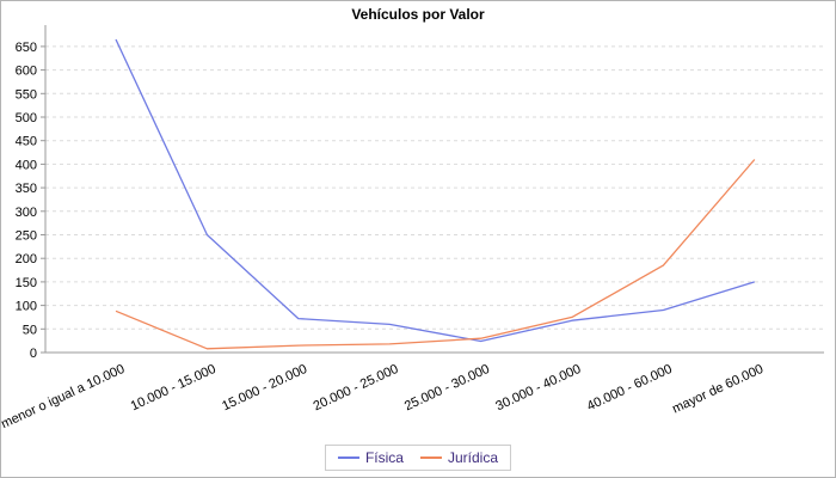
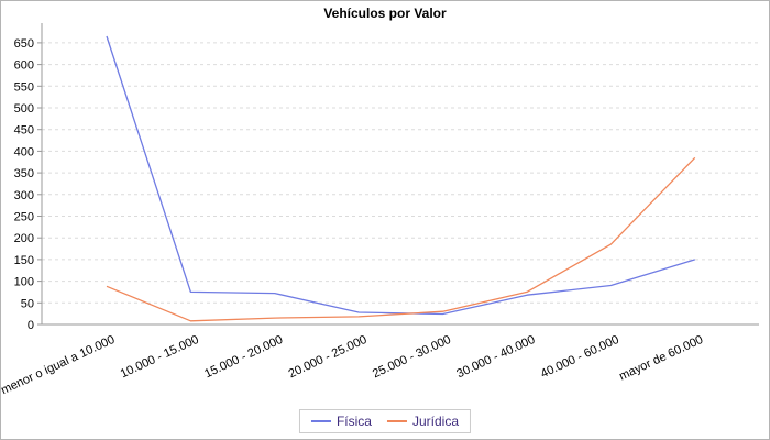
Física/10.000 - 15.000: 250 -> 80
Física/20.000 - 25.000: 60 -> 30
Jurídica/mayor de 60.000: 410 -> 380
